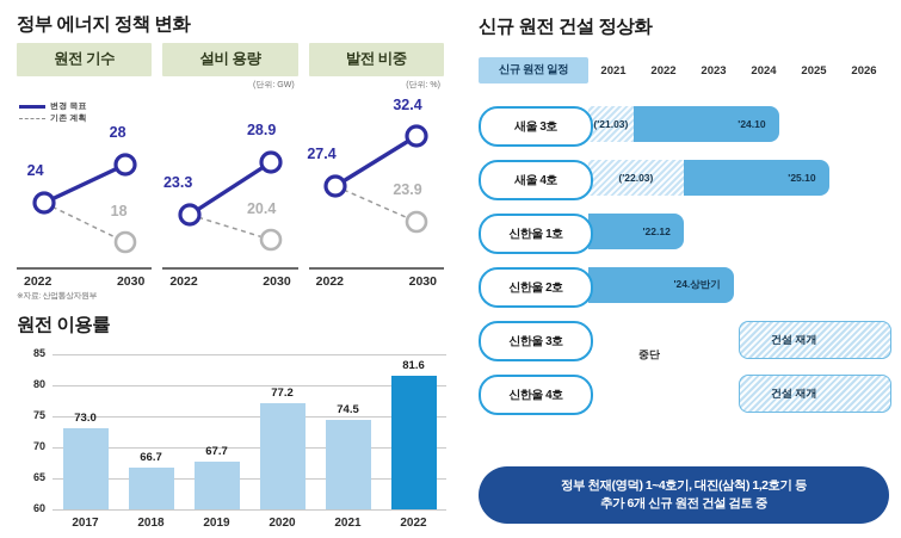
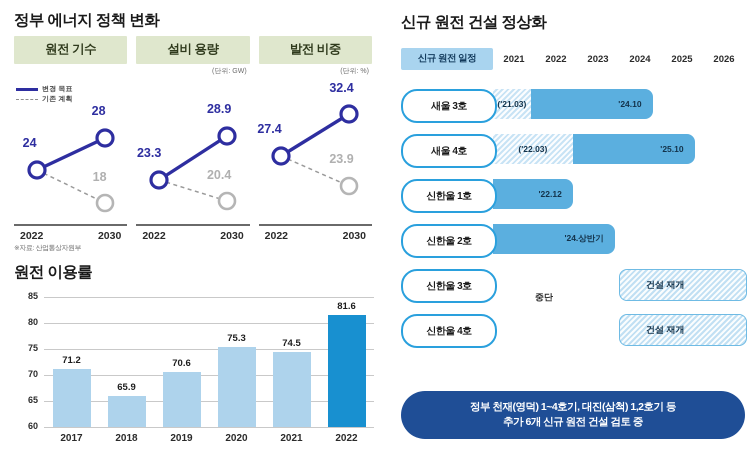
원전 이용률/2017: 73.0 -> 71.2
원전 이용률/2018: 66.7 -> 65.9
원전 이용률/2019: 67.7 -> 70.6
원전 이용률/2020: 77.2 -> 75.3
